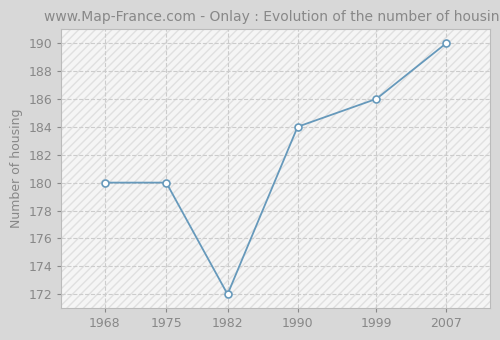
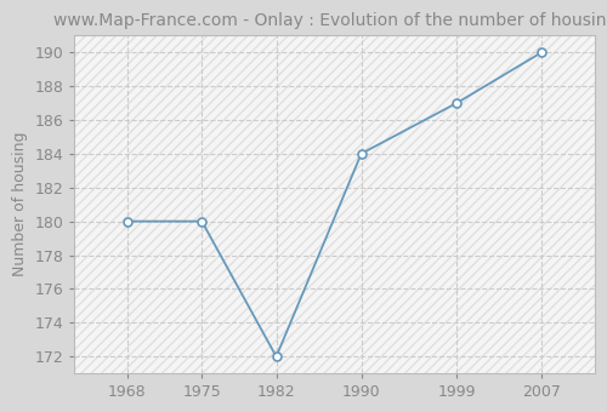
1999: 186 -> 187
